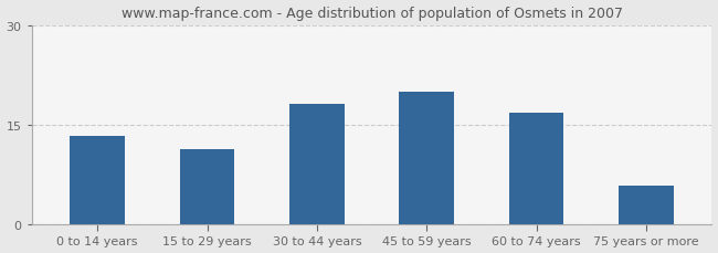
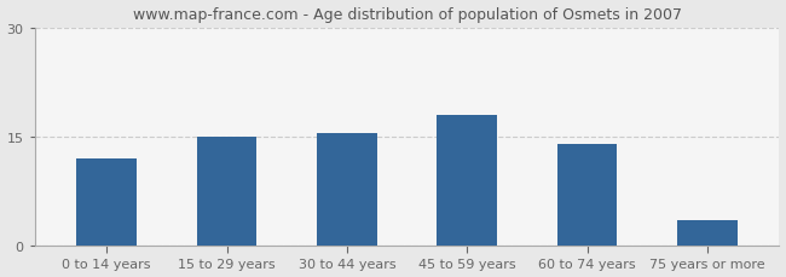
0 to 14 years: 13.4 -> 12.0
15 to 29 years: 11.4 -> 15.0
30 to 44 years: 18.2 -> 15.5
45 to 59 years: 20.0 -> 18.0
60 to 74 years: 16.8 -> 14.0
75 years or more: 5.8 -> 3.5
